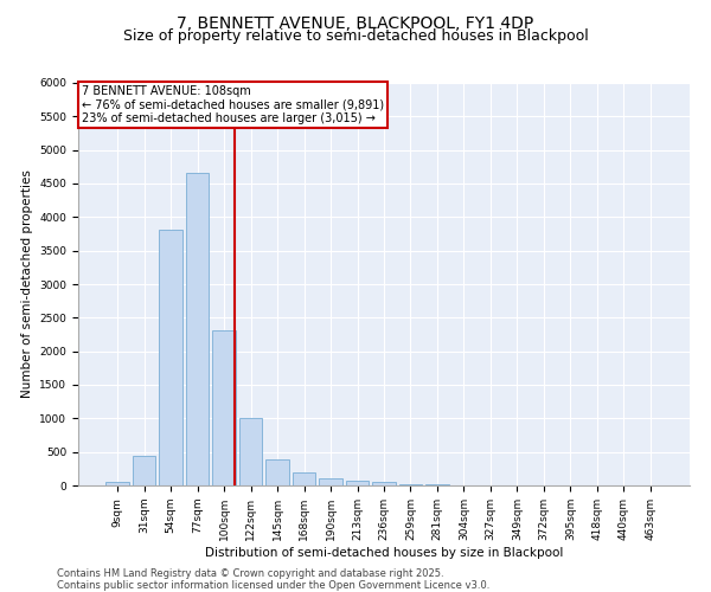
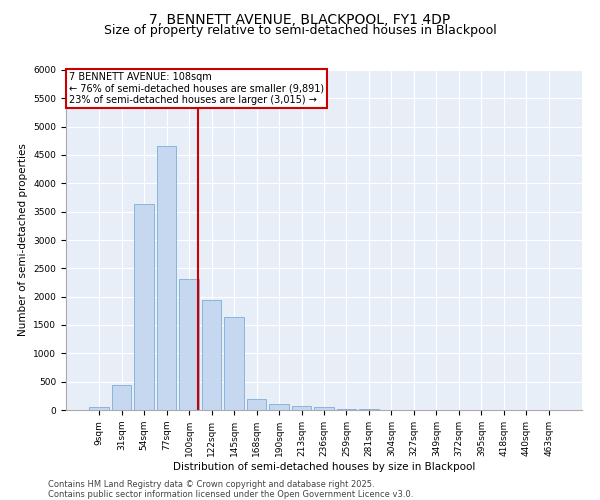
54sqm: 3820 -> 3640
122sqm: 1010 -> 1940
145sqm: 390 -> 1640
